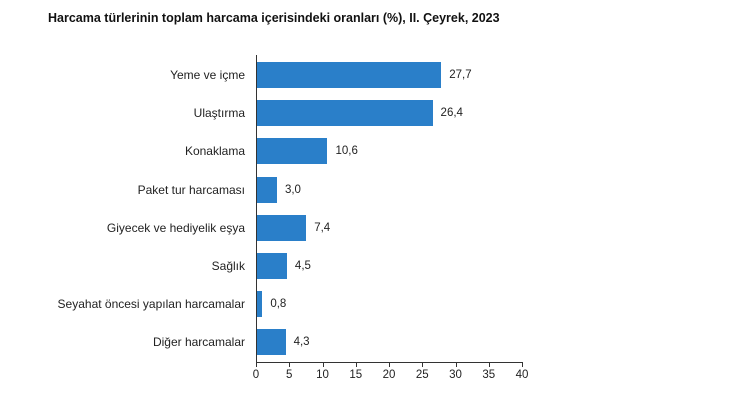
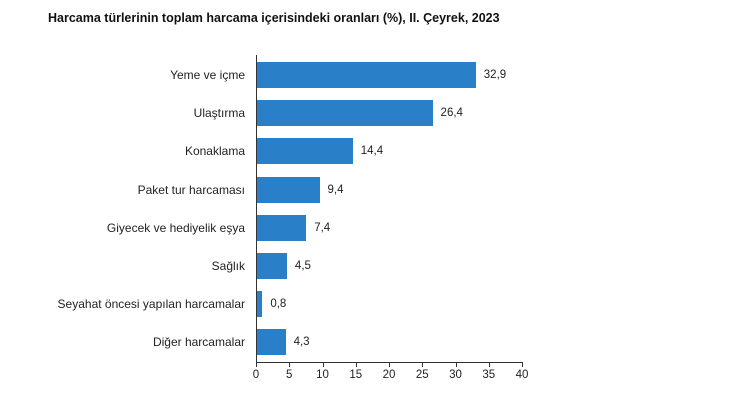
Yeme ve içme: 27,7 -> 32,9
Konaklama: 10,6 -> 14,4
Paket tur harcaması: 3,0 -> 9,4
